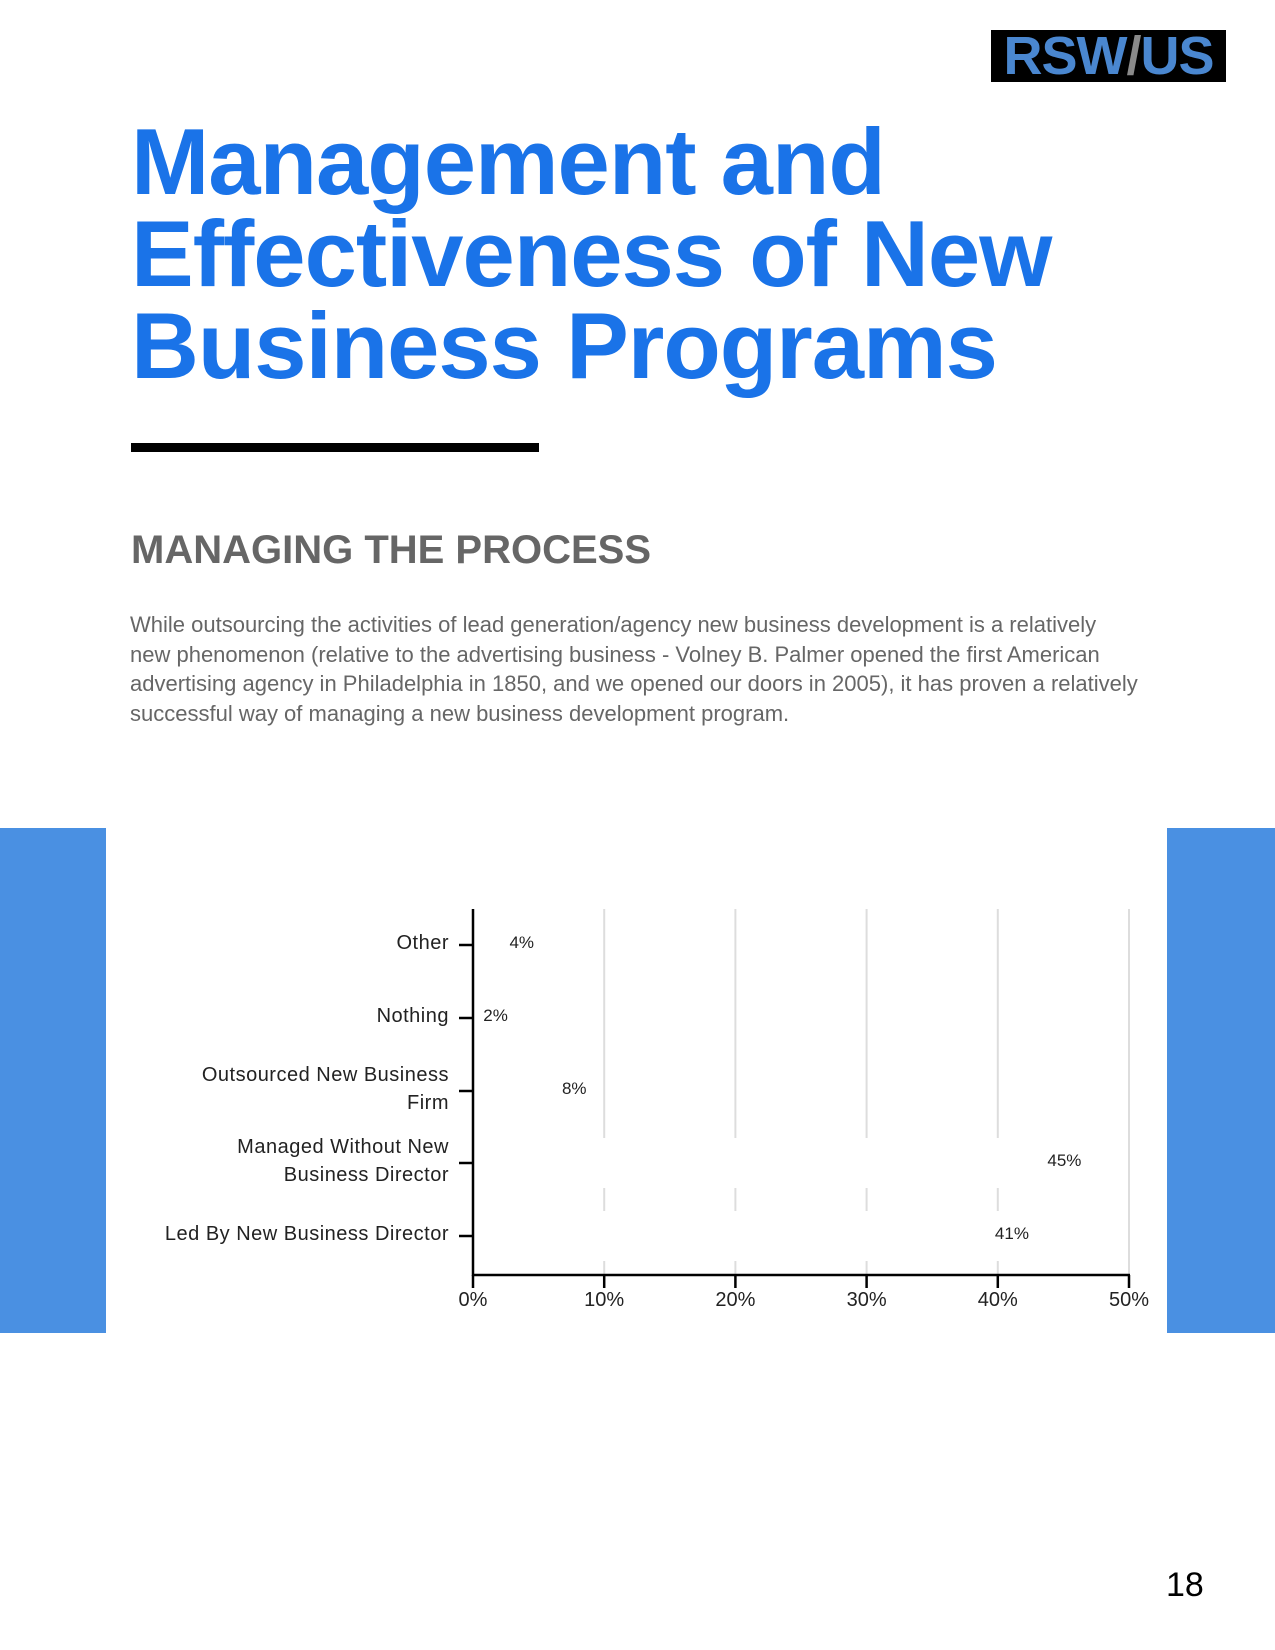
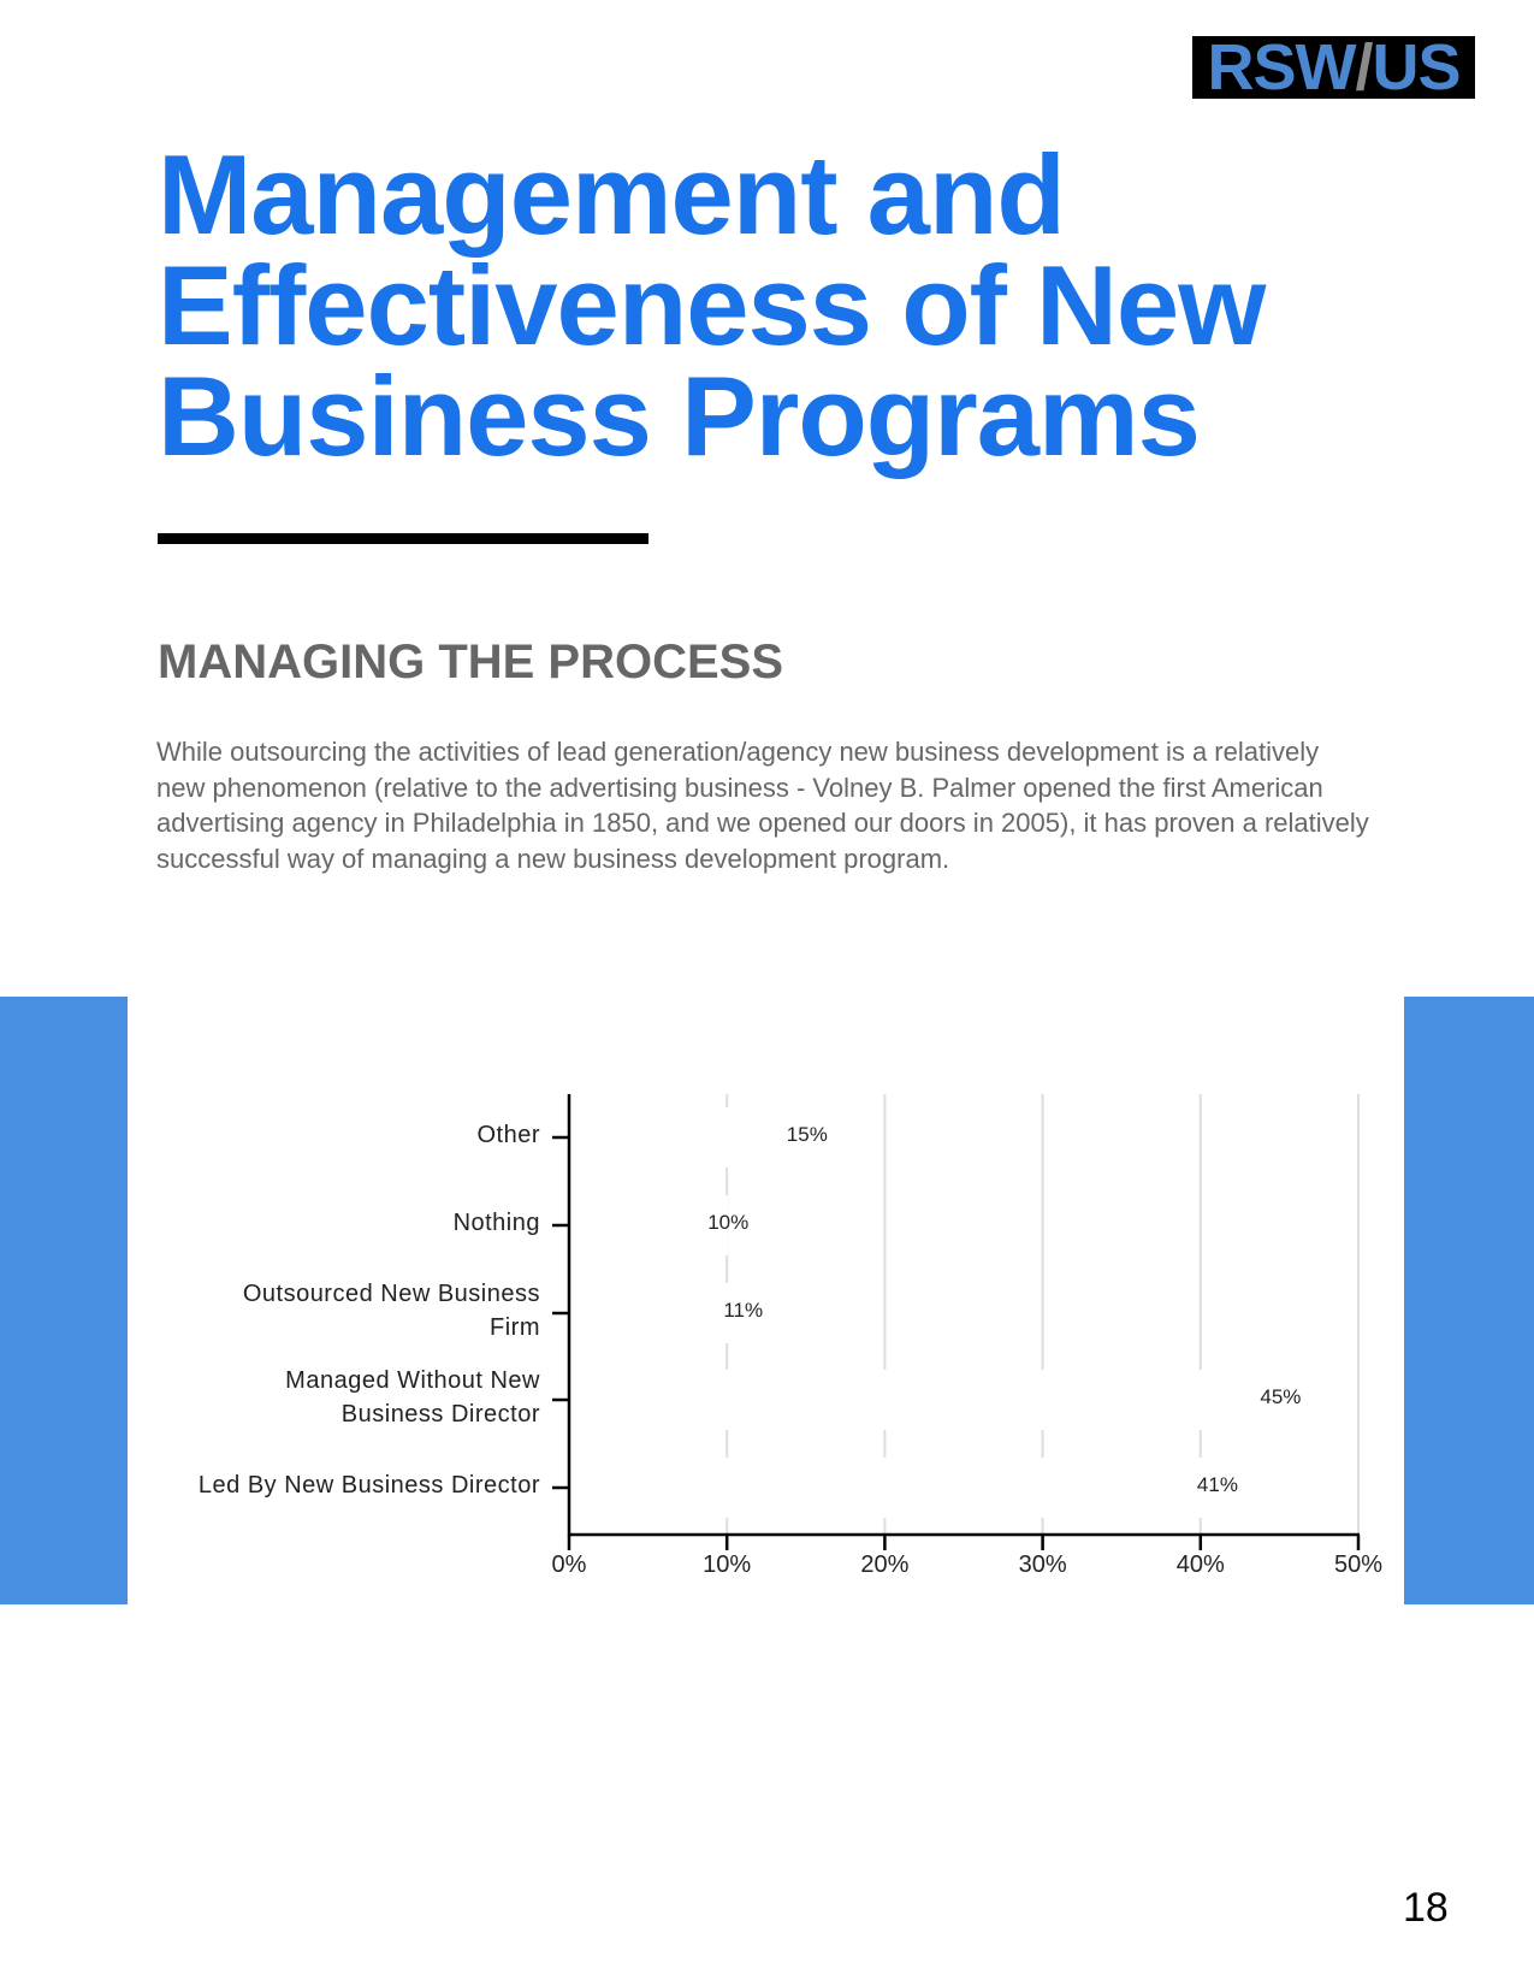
Other: 4% -> 15%
Nothing: 2% -> 10%
Outsourced New Business Firm: 8% -> 11%
